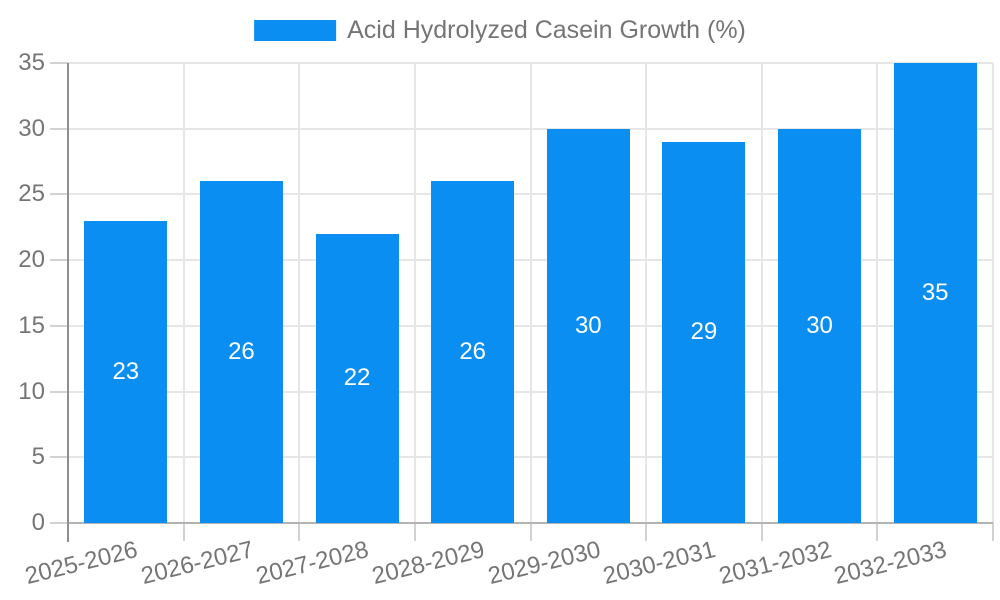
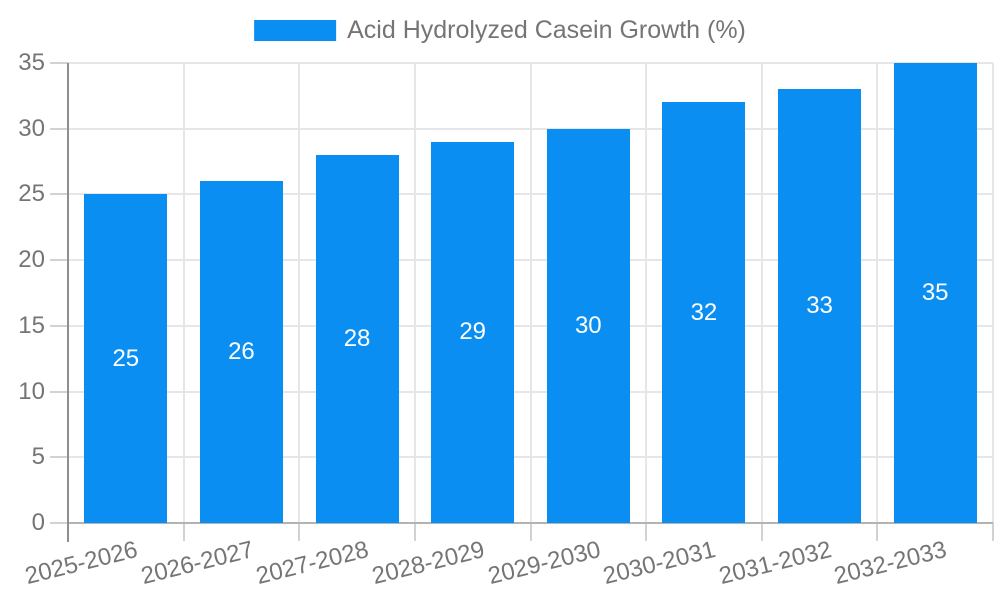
2025-2026: 23 -> 25
2027-2028: 22 -> 28
2028-2029: 26 -> 29
2030-2031: 29 -> 32
2031-2032: 30 -> 33
